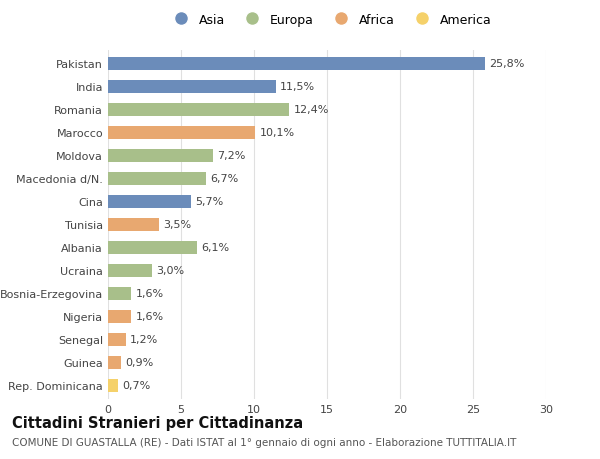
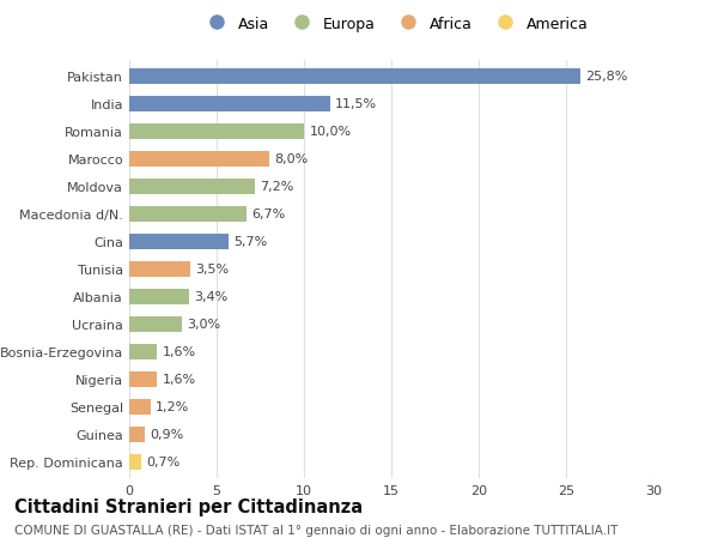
Romania: 12,4% -> 10,0%
Marocco: 10,1% -> 8,0%
Albania: 6,1% -> 3,4%
